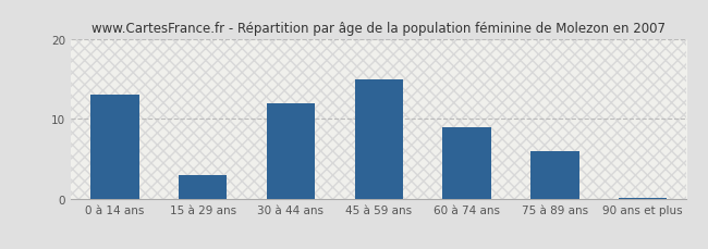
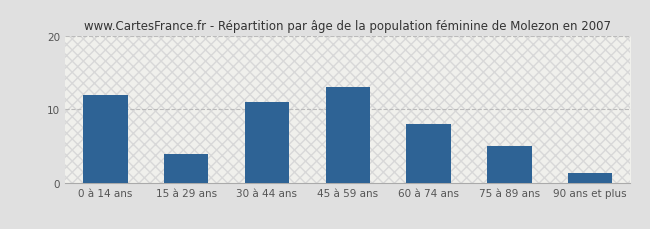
0 à 14 ans: 13.0 -> 12.0
15 à 29 ans: 3.0 -> 4.0
30 à 44 ans: 12.0 -> 11.0
45 à 59 ans: 15.0 -> 13.0
60 à 74 ans: 9.0 -> 8.0
75 à 89 ans: 6.0 -> 5.0
90 ans et plus: 0.2 -> 1.4
